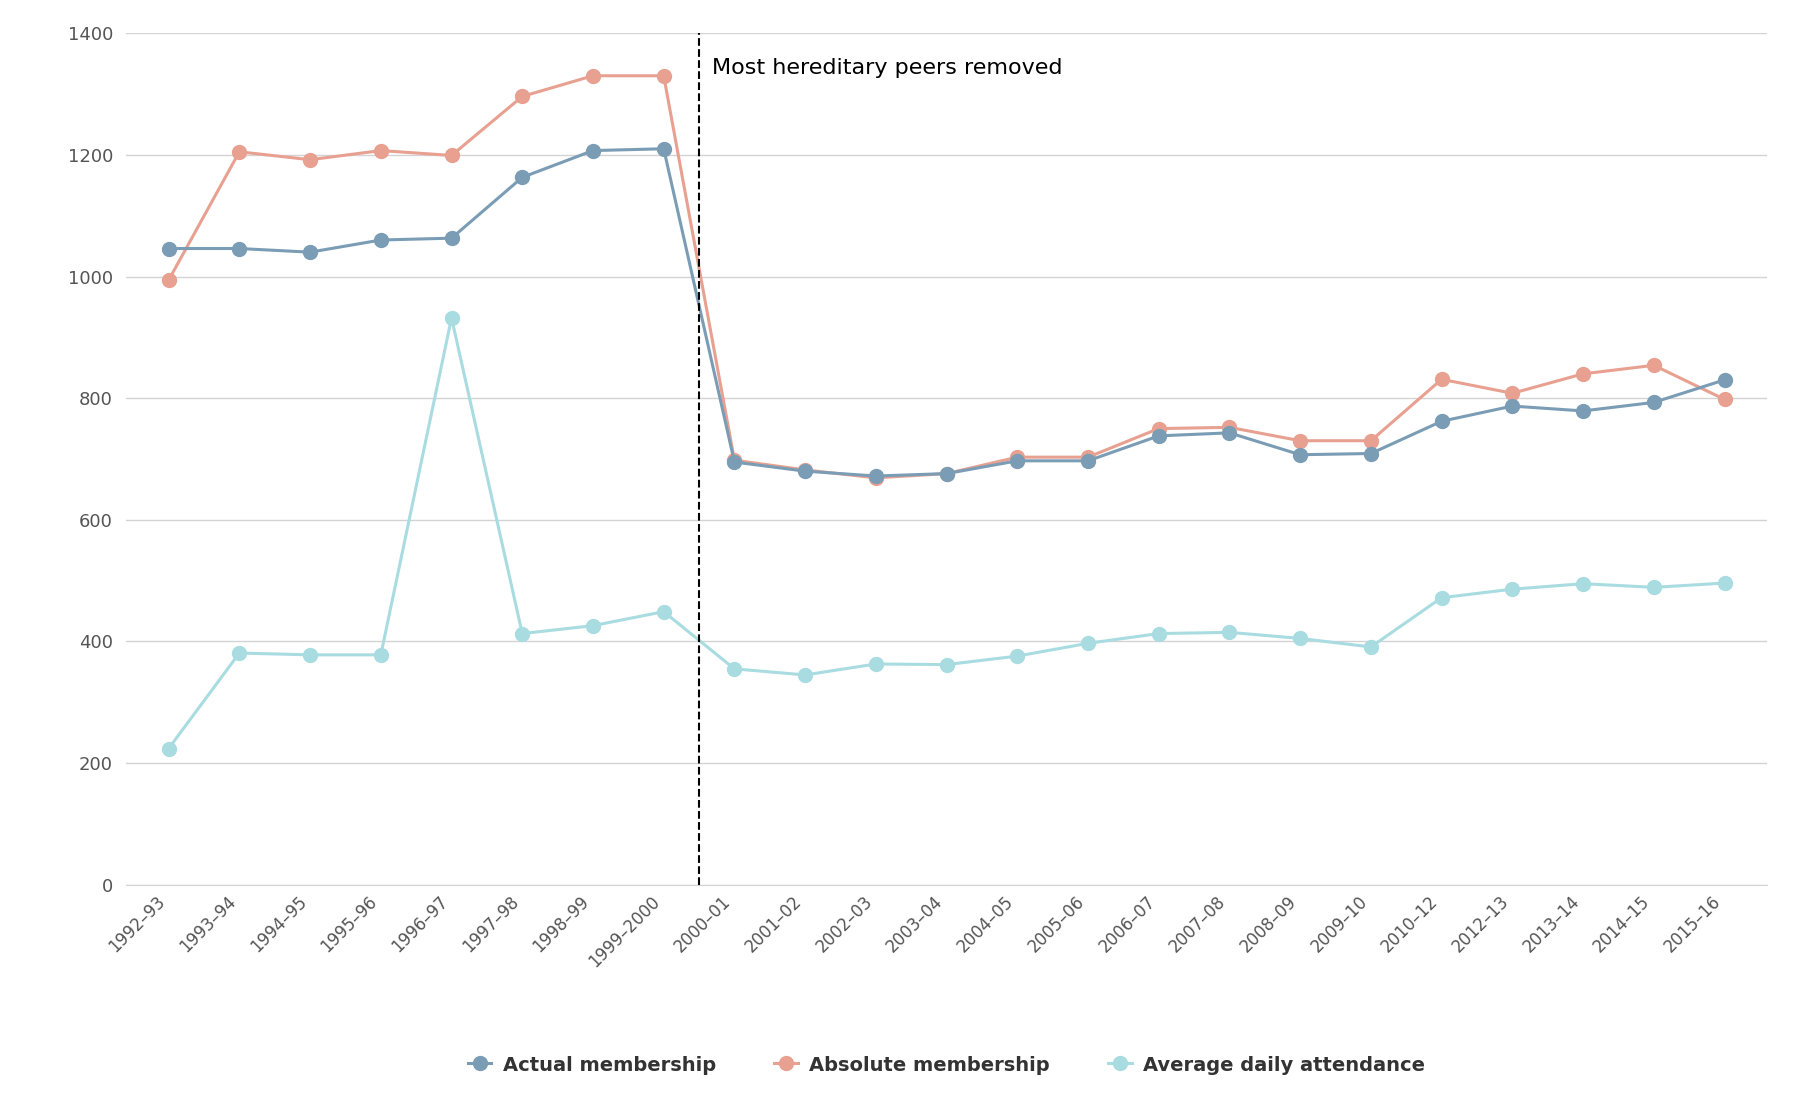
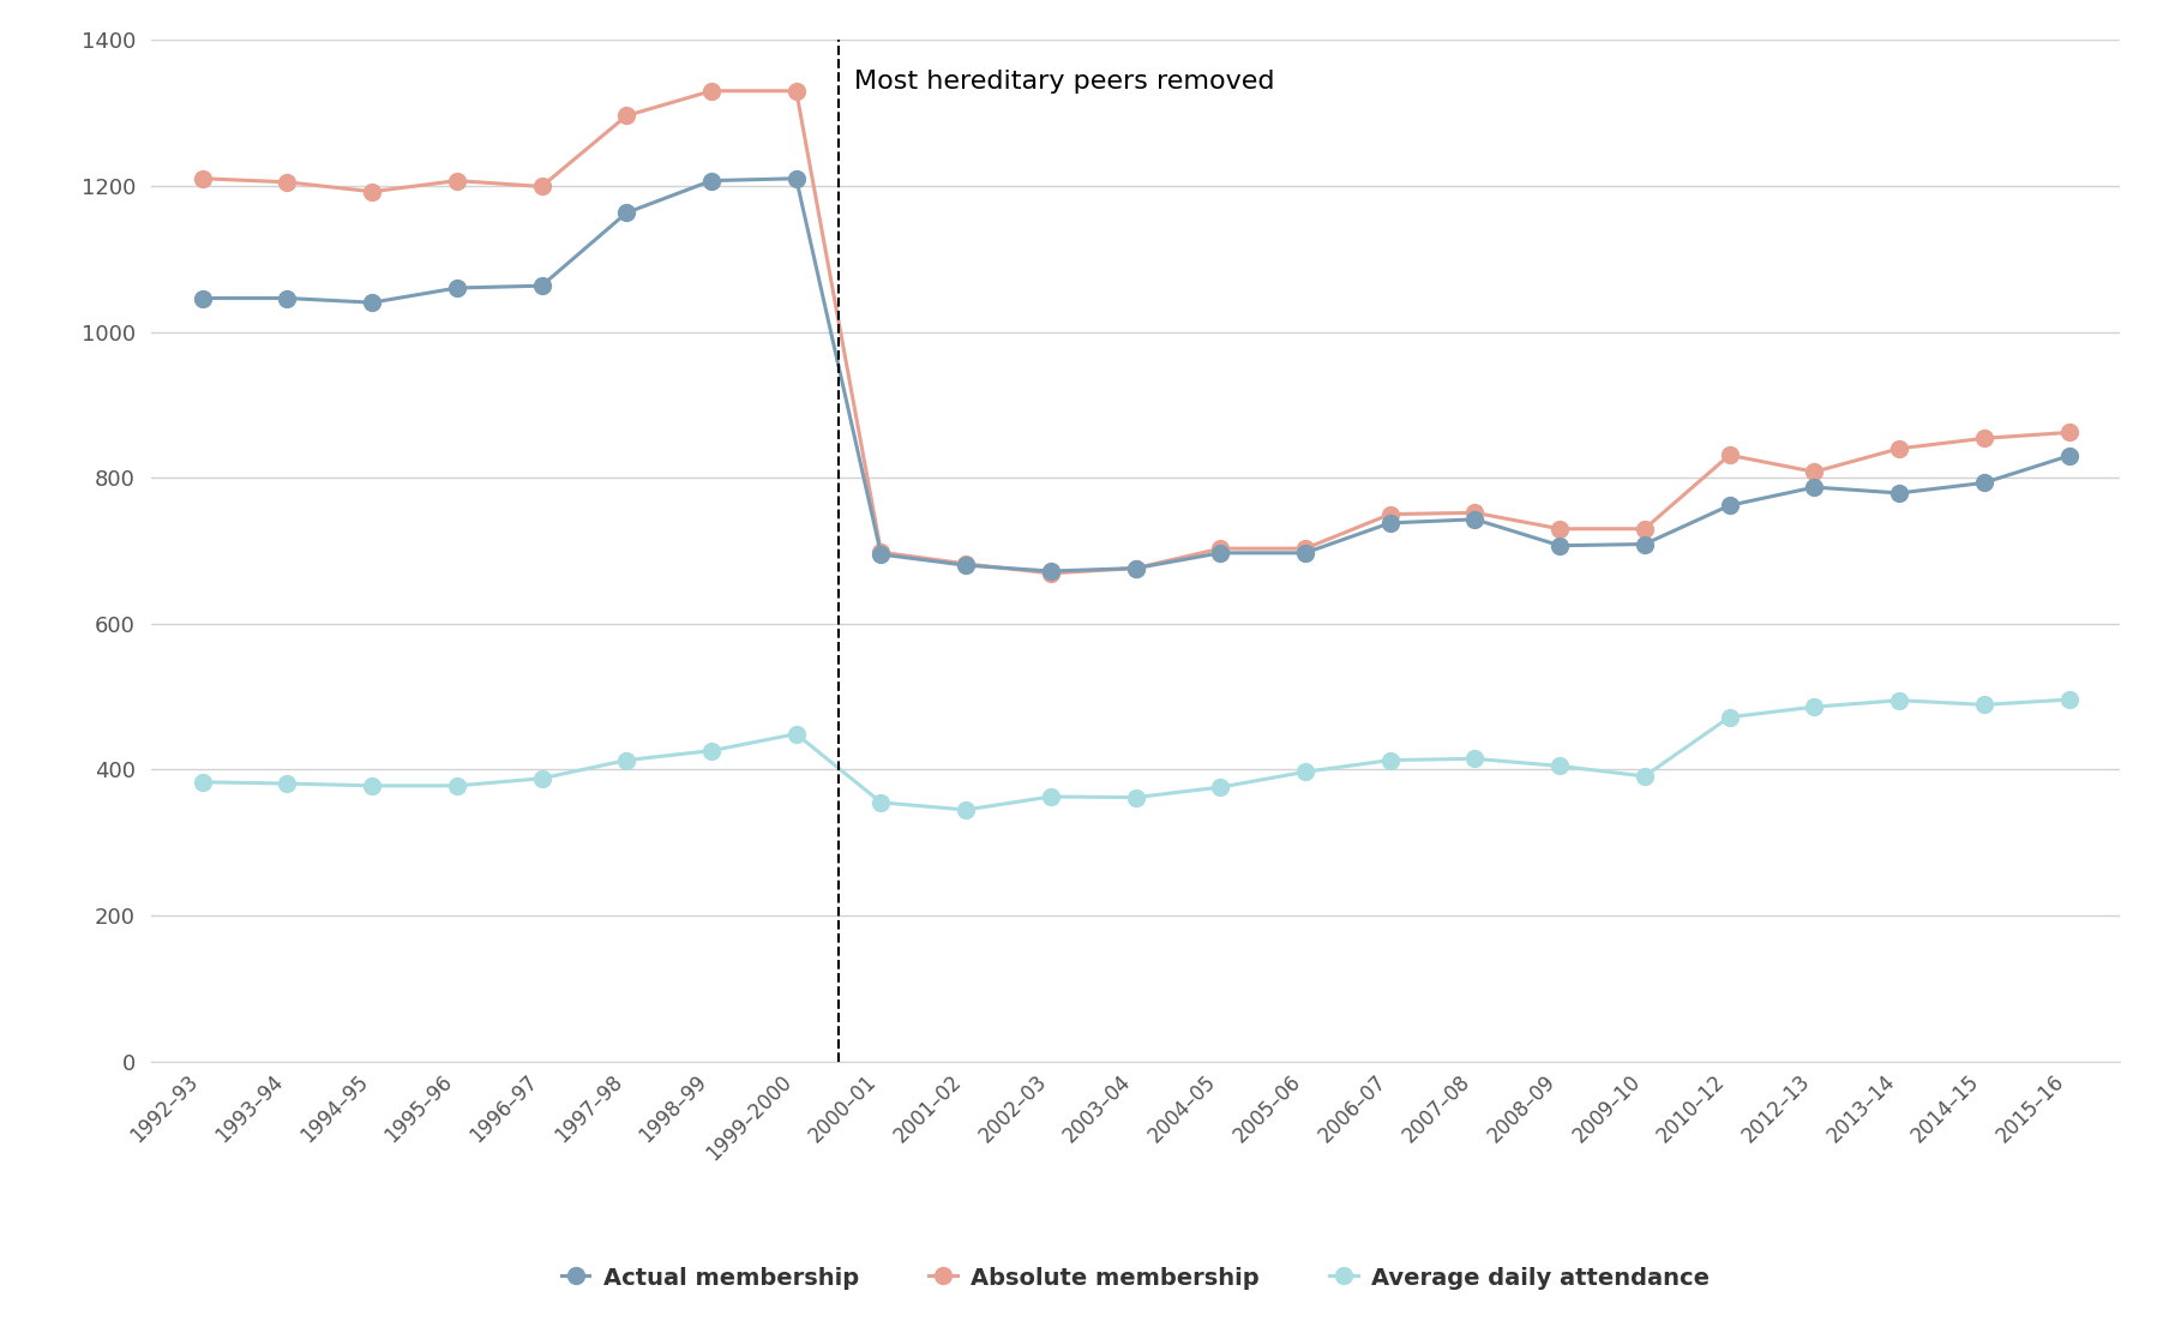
Absolute membership/1992–93: 994 -> 1210
Average daily attendance/1992–93: 224 -> 383
Average daily attendance/1996–97: 932 -> 388
Absolute membership/2015–16: 798 -> 862
